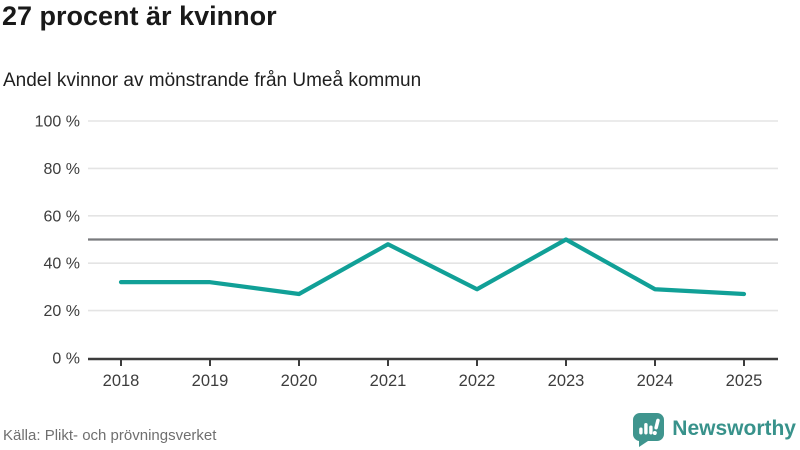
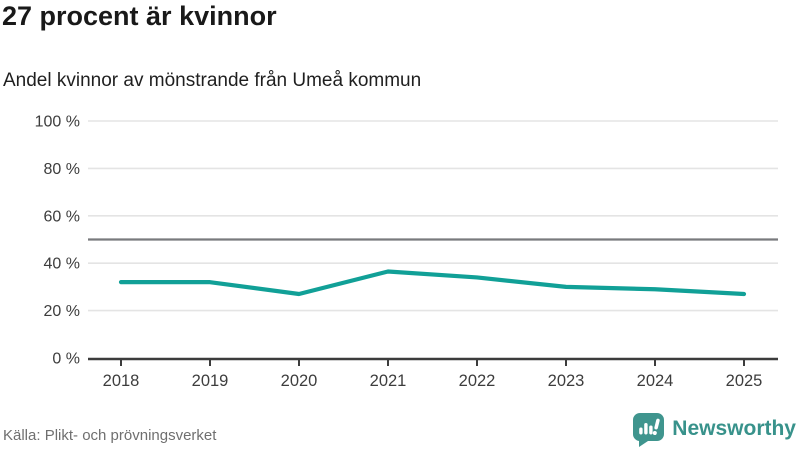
2021: 48% -> 36%
2022: 29% -> 34%
2023: 50% -> 30%
